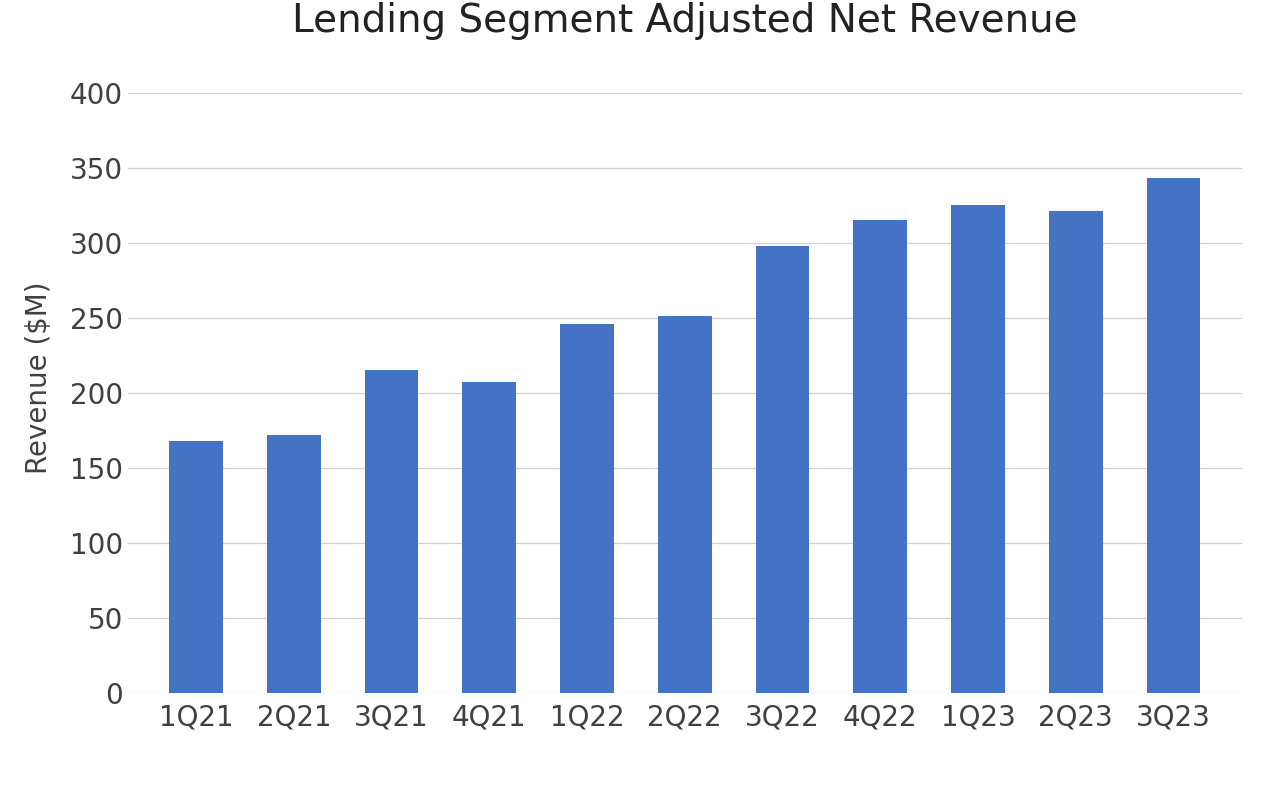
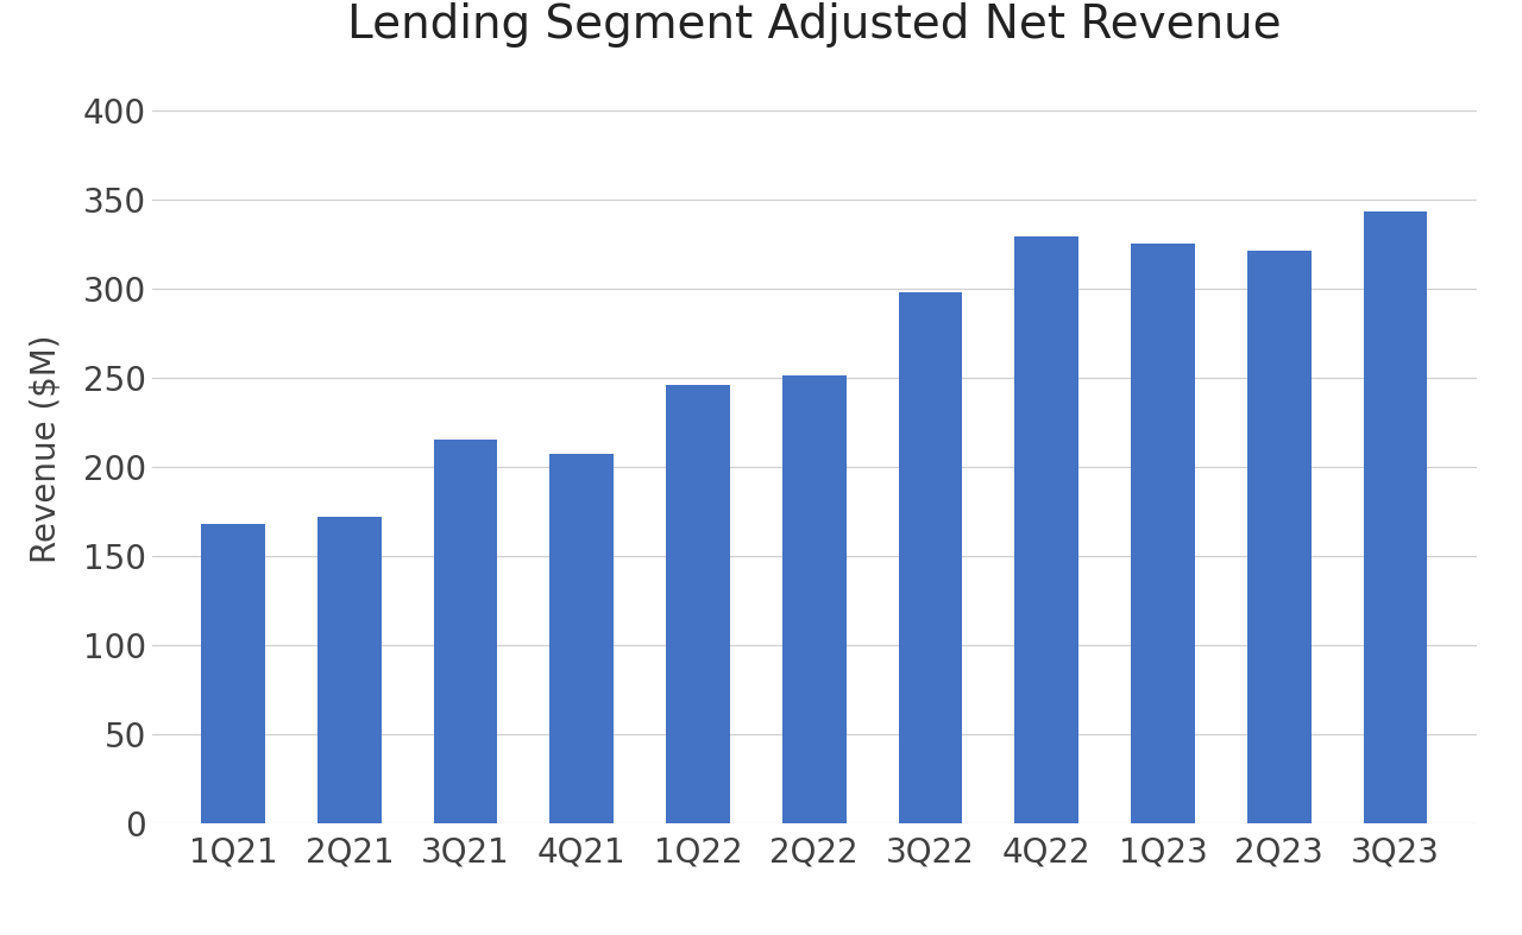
4Q22: 315 -> 329
